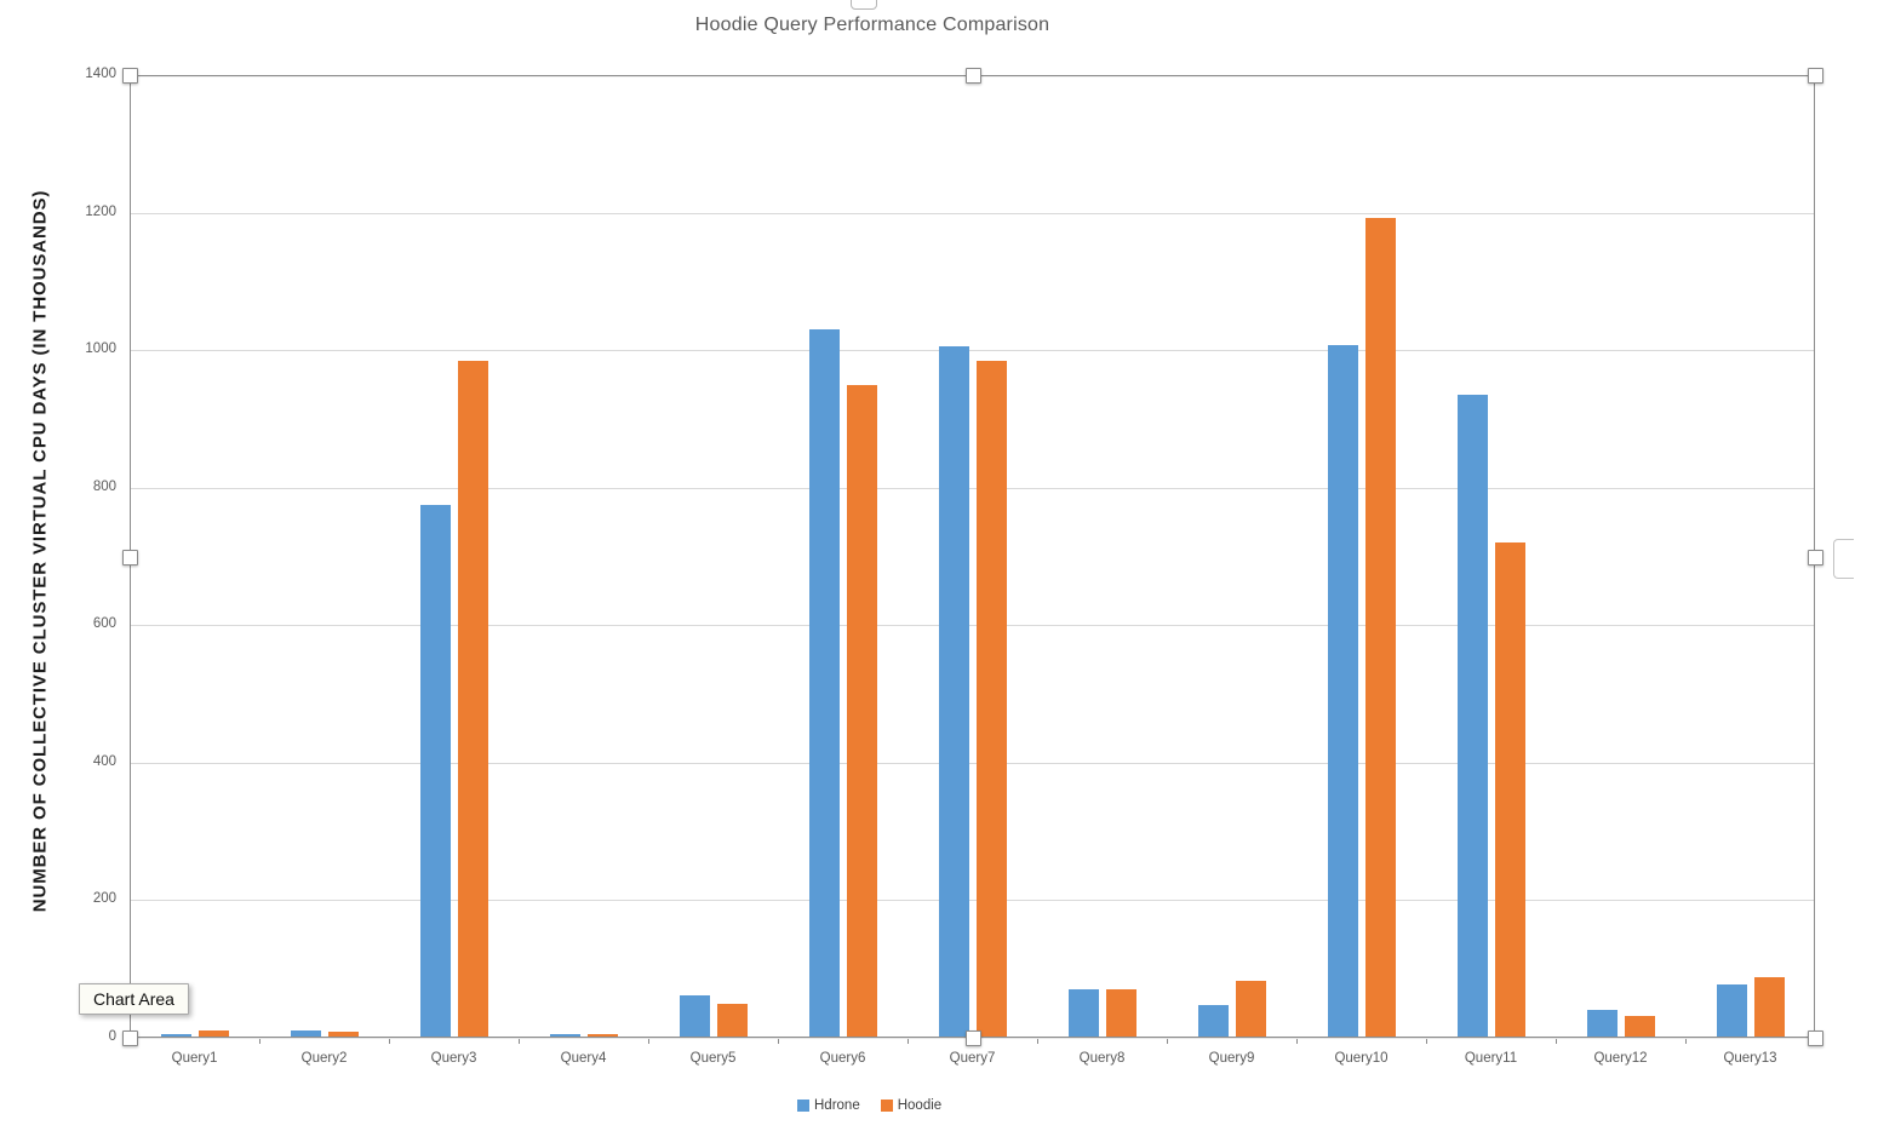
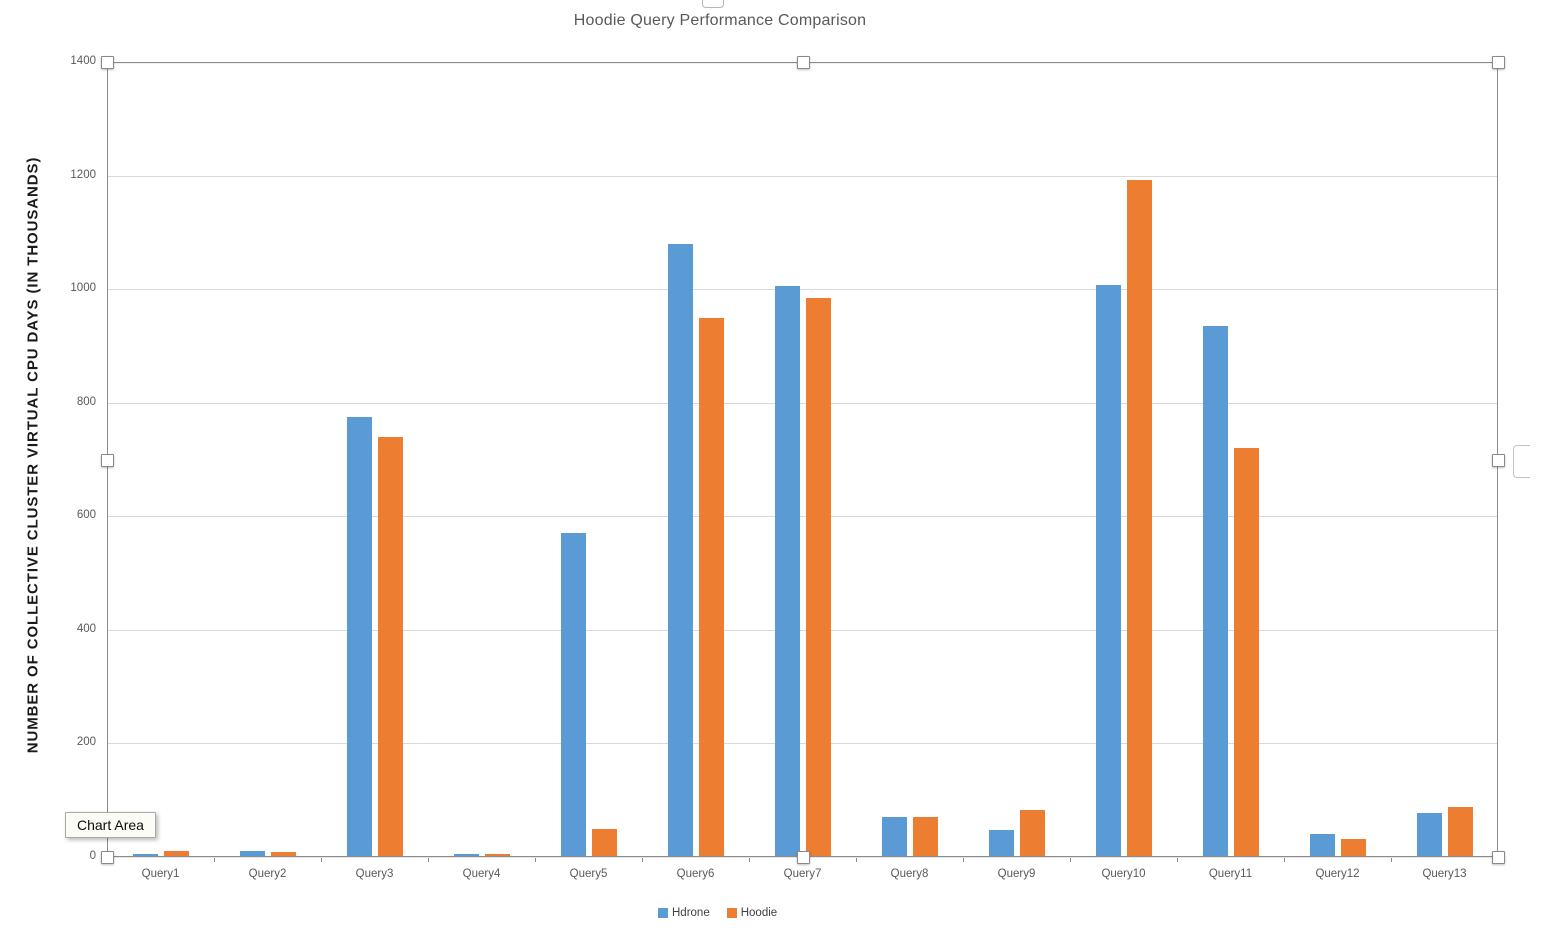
Hoodie/Query3: 980 -> 740
Hdrone/Query5: 60 -> 570
Hdrone/Query6: 1030 -> 1080
